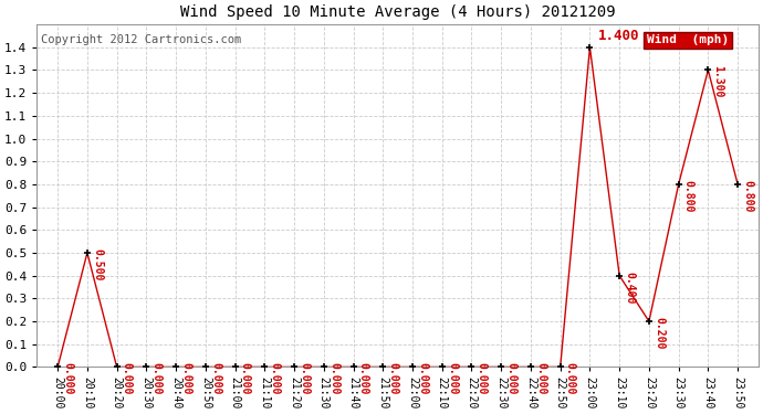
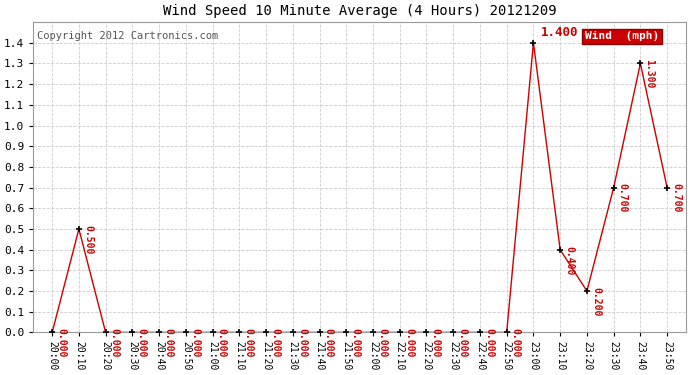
23:30: 0.800 -> 0.700
23:50: 0.800 -> 0.700
